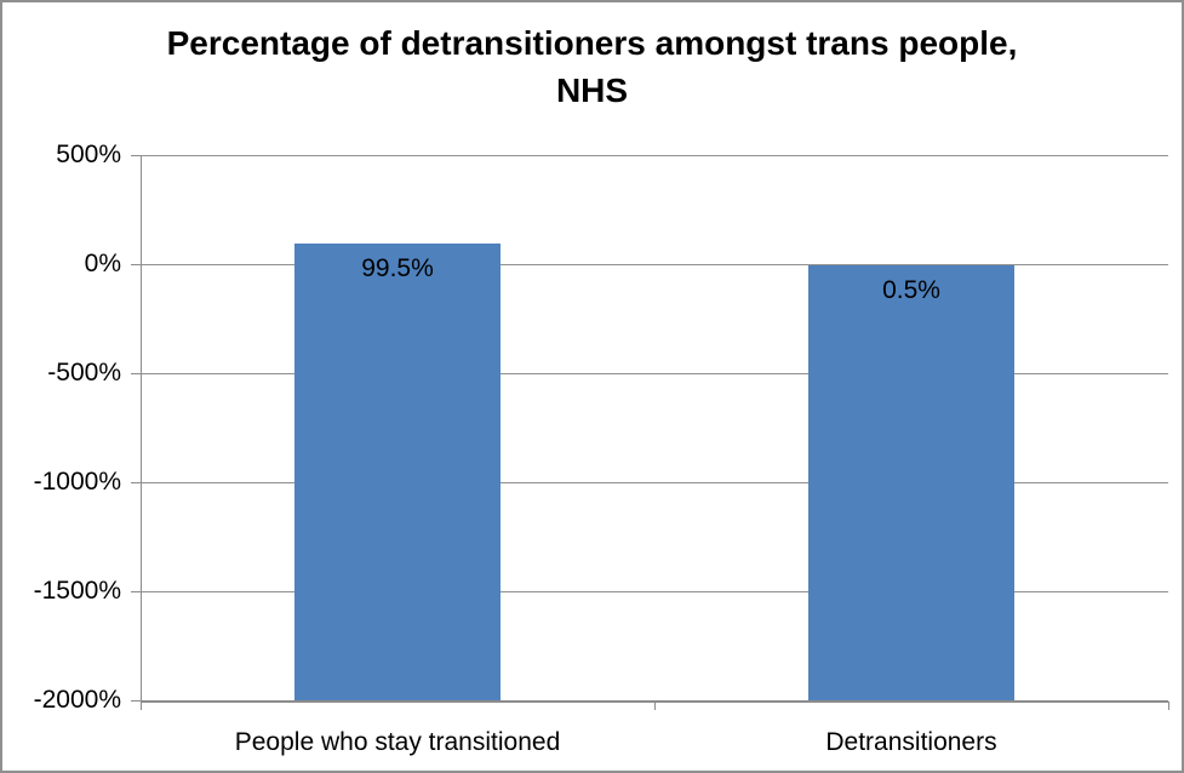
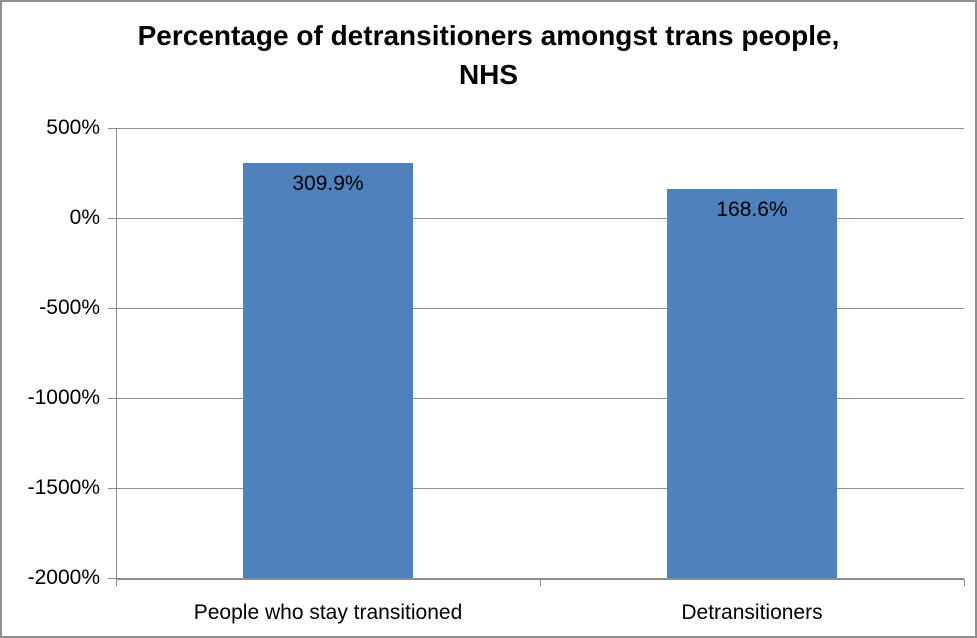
People who stay transitioned: 99.5% -> 309.9%
Detransitioners: 0.5% -> 168.6%
